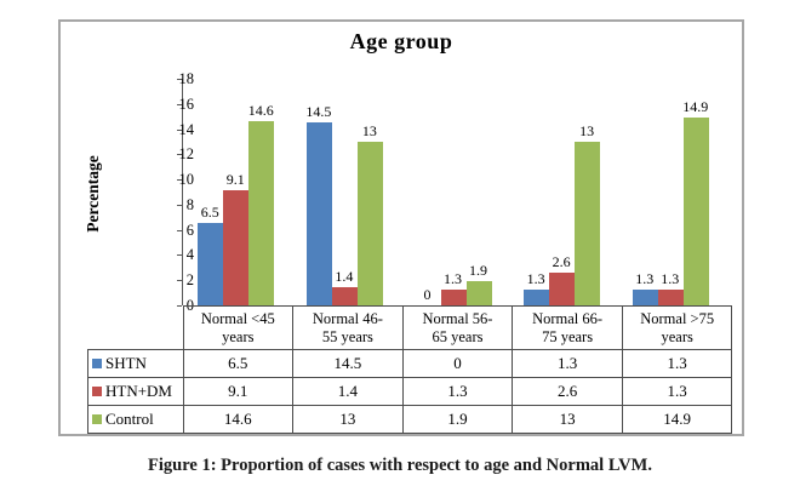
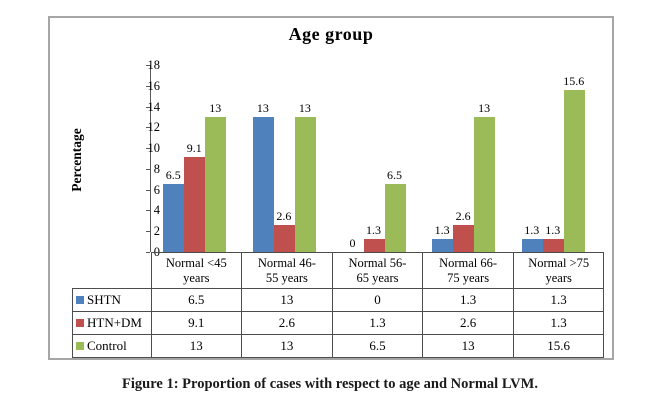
Control/Normal <45 years: 14.6 -> 13
SHTN/Normal 46-55 years: 14.5 -> 13
HTN+DM/Normal 46-55 years: 1.4 -> 2.6
Control/Normal 56-65 years: 1.9 -> 6.5
Control/Normal >75 years: 14.9 -> 15.6
